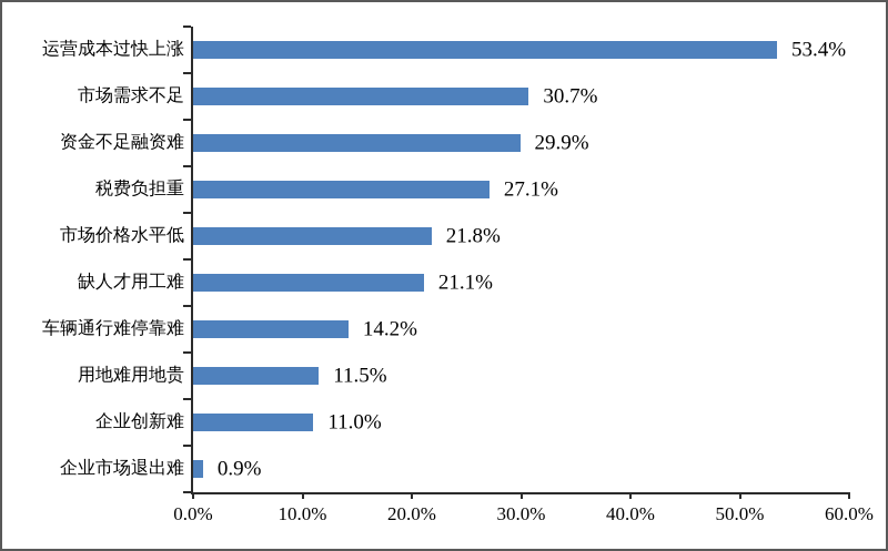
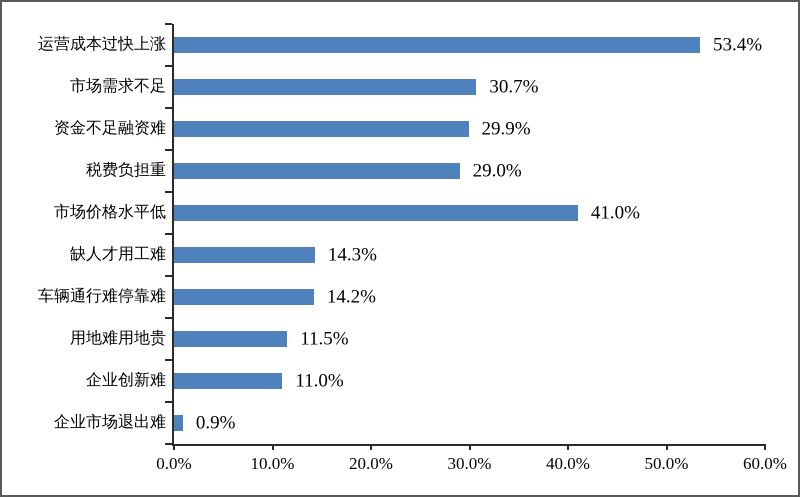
税费负担重: 27.1% -> 29.0%
市场价格水平低: 21.8% -> 41.0%
缺人才用工难: 21.1% -> 14.3%
